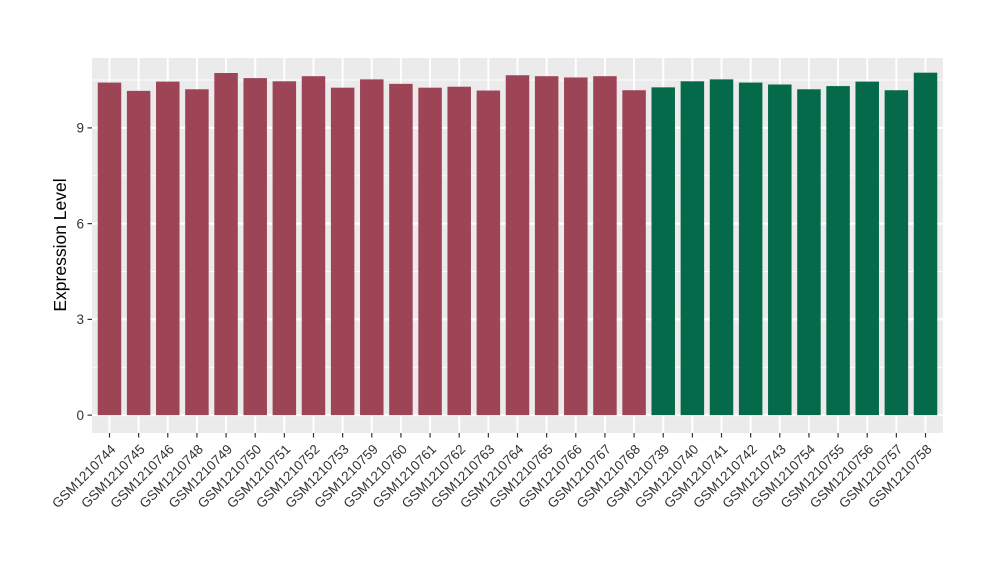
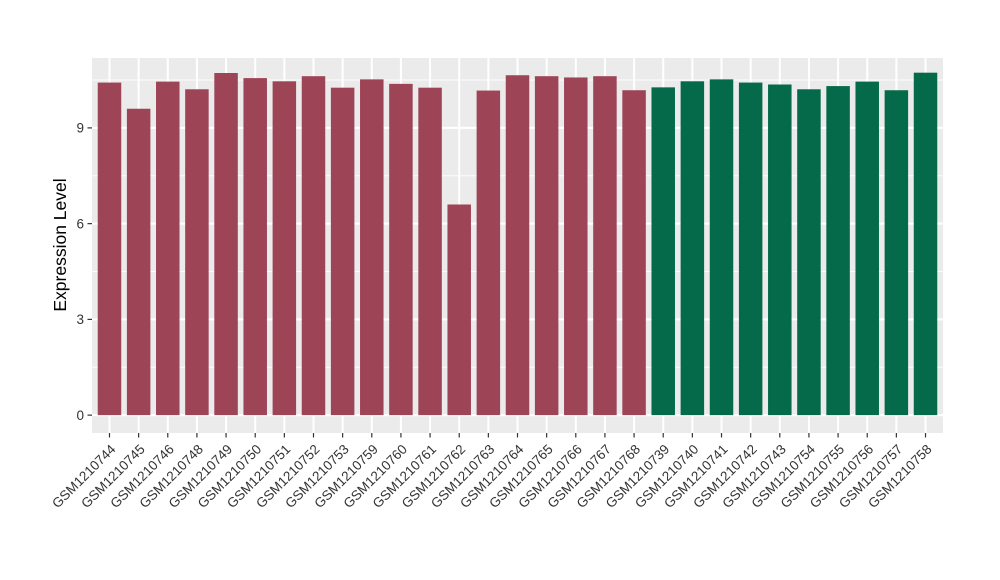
GSM1210745: 10.2 -> 9.6
GSM1210762: 10.3 -> 6.6
